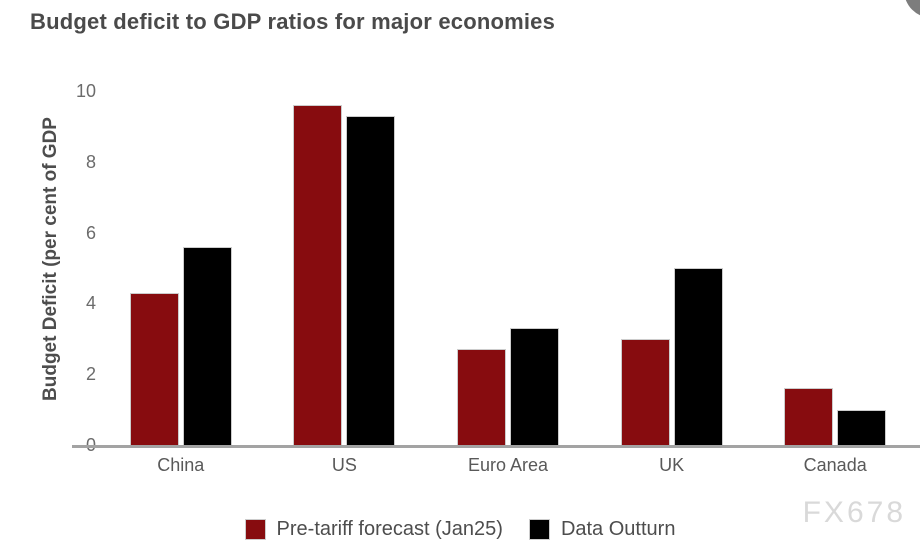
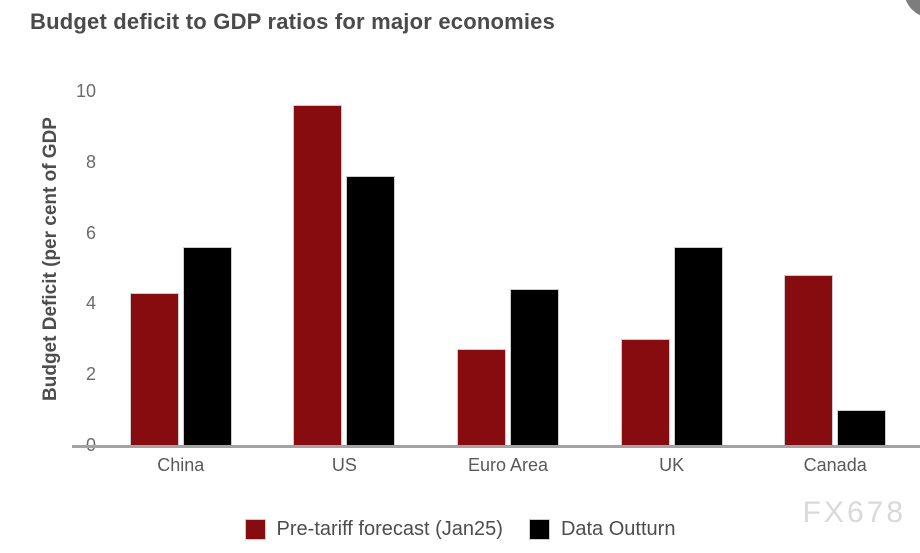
Data Outturn/US: 9.3 -> 7.6
Data Outturn/Euro Area: 3.3 -> 4.4
Data Outturn/UK: 5.0 -> 5.6
Pre-tariff forecast (Jan25)/Canada: 1.6 -> 4.8
